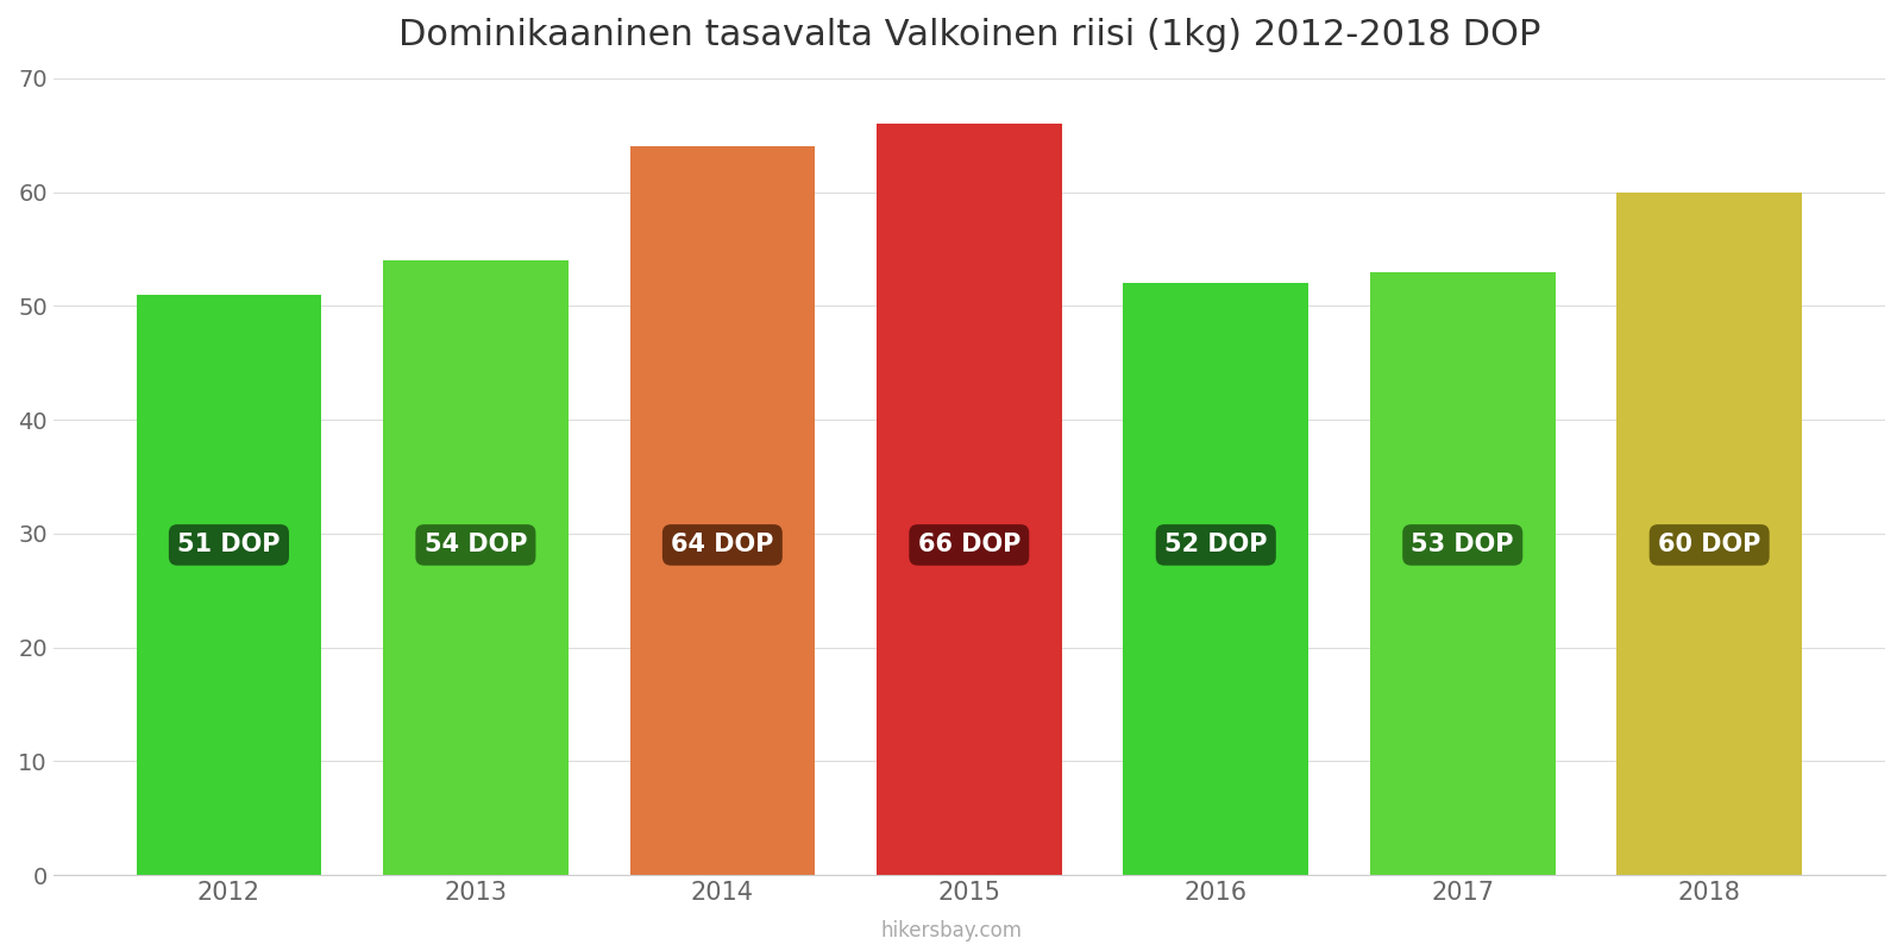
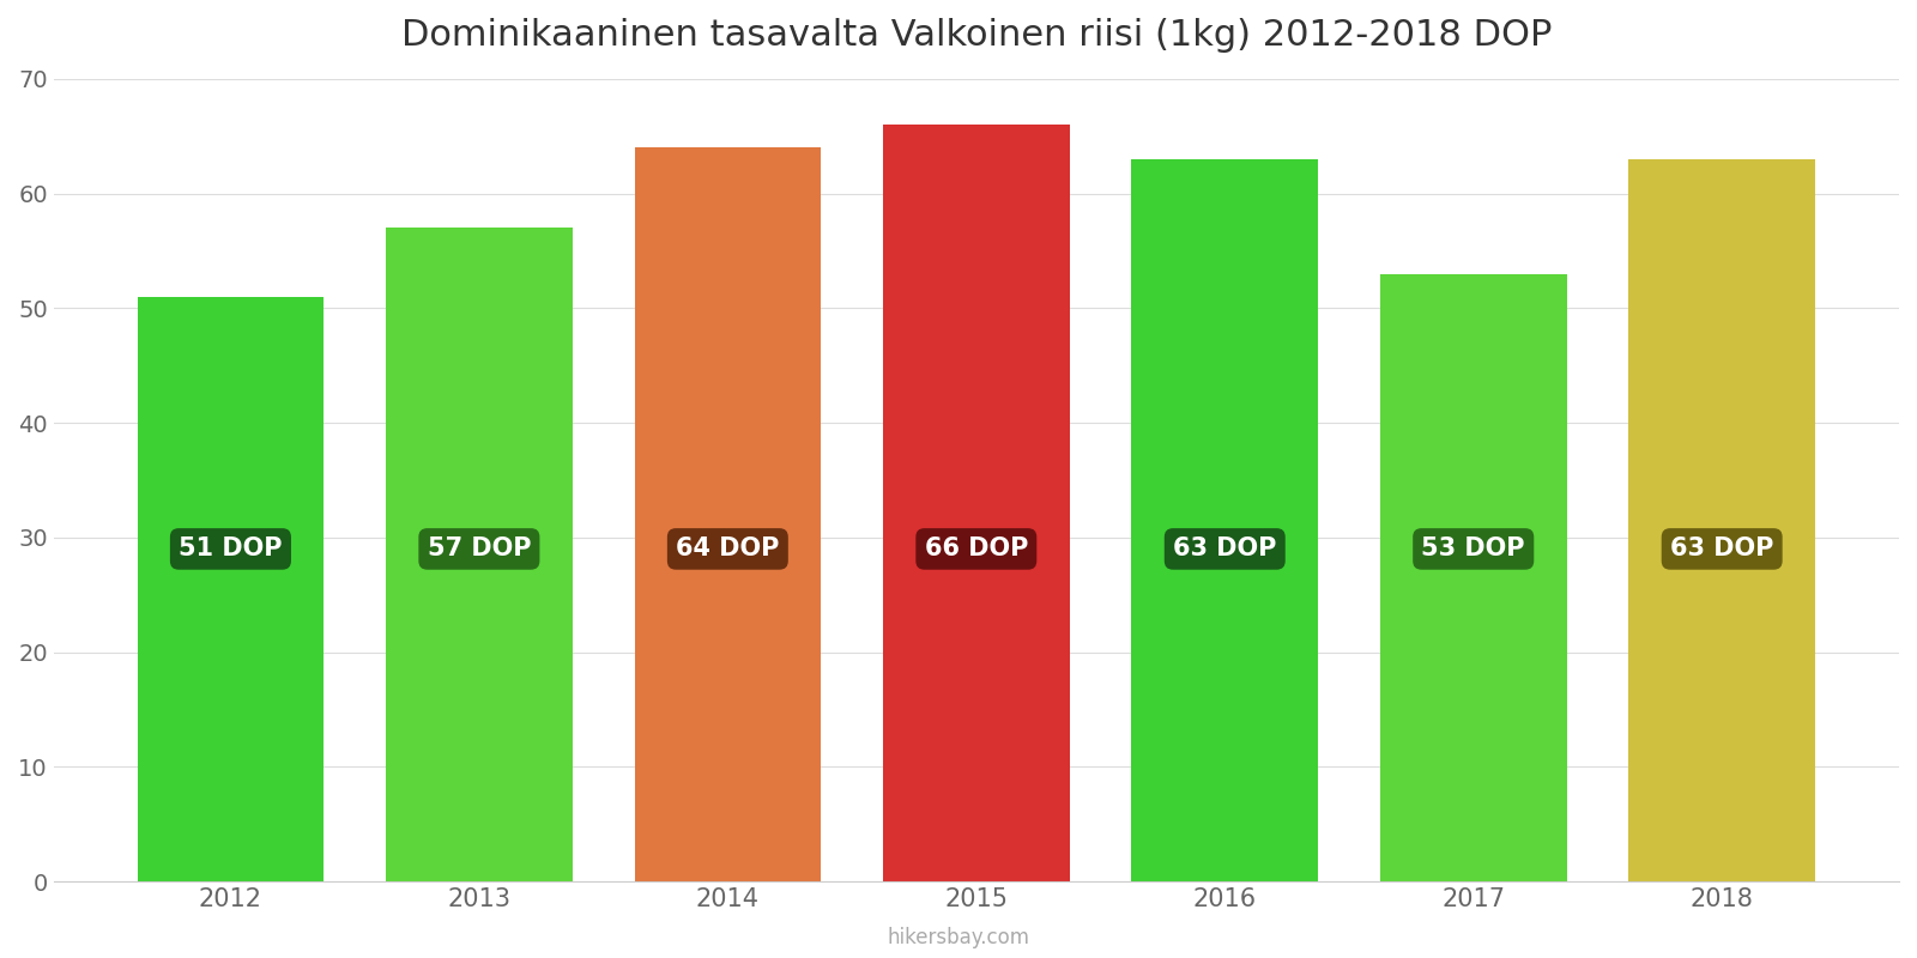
2013: 54 -> 57
2016: 52 -> 63
2018: 60 -> 63
